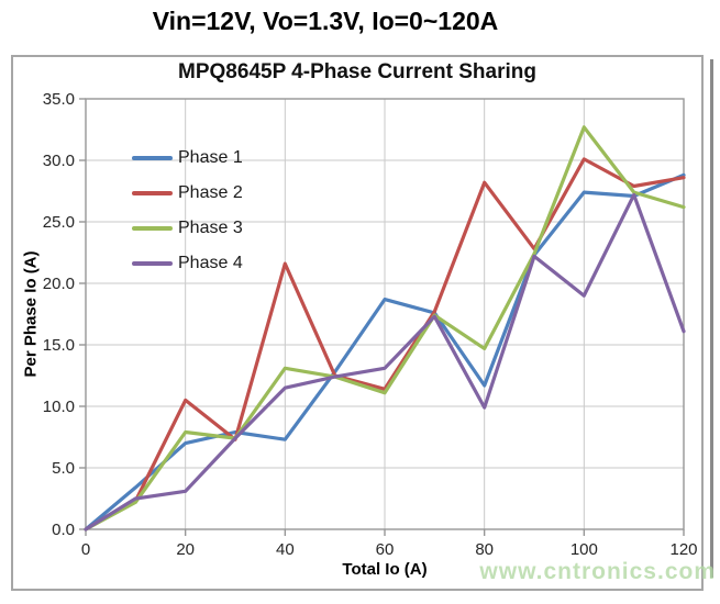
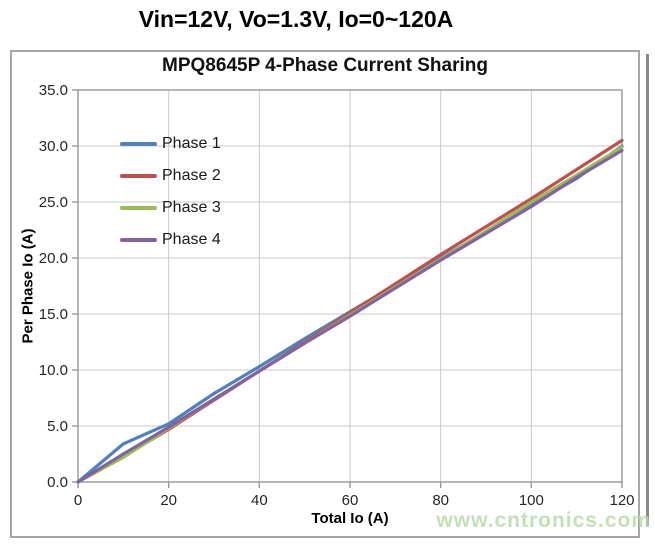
Phase 1/20: 7.0 -> 5.2
Phase 2/20: 10.5 -> 4.7
Phase 3/20: 7.9 -> 4.8
Phase 4/20: 3.1 -> 4.9
Phase 1/40: 7.3 -> 10.3
Phase 2/40: 21.6 -> 9.9
Phase 3/40: 13.1 -> 9.9
Phase 4/40: 11.5 -> 9.9
Phase 1/60: 18.7 -> 15.2
Phase 2/60: 11.4 -> 15.1
Phase 3/60: 11.1 -> 14.9
Phase 4/60: 13.1 -> 14.8
Phase 1/80: 11.7 -> 20.0
Phase 2/80: 28.2 -> 20.3
Phase 3/80: 14.7 -> 19.9
Phase 4/80: 9.9 -> 19.8
Phase 1/100: 27.4 -> 24.8
Phase 2/100: 30.1 -> 25.3
Phase 3/100: 32.7 -> 25.0
Phase 4/100: 19.0 -> 24.6
Phase 1/120: 28.8 -> 30.0
Phase 2/120: 28.6 -> 30.5
Phase 3/120: 26.2 -> 29.9
Phase 4/120: 16.1 -> 29.6
